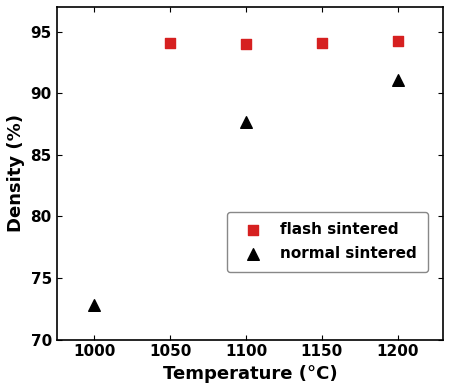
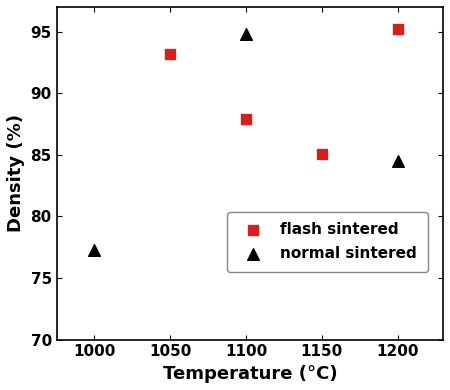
normal sintered/1000: 72.8 -> 77.3
flash sintered/1050: 94.1 -> 93.2
flash sintered/1100: 94.0 -> 87.9
normal sintered/1100: 87.7 -> 94.8
flash sintered/1150: 94.1 -> 85.1
flash sintered/1200: 94.2 -> 95.2
normal sintered/1200: 91.1 -> 84.5
